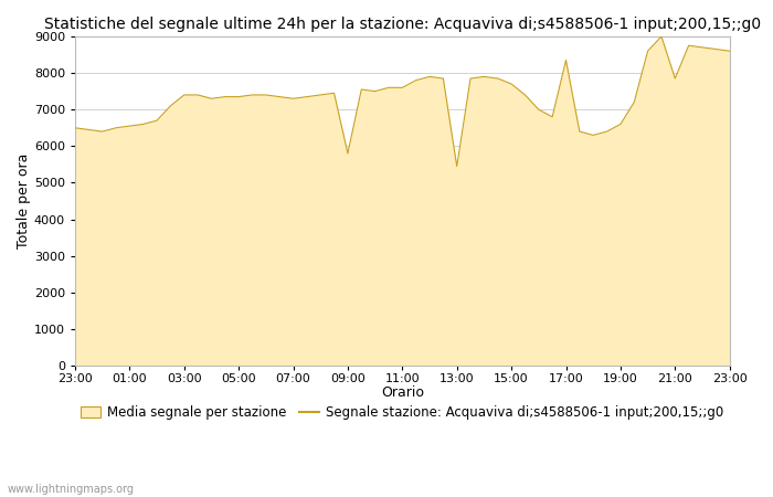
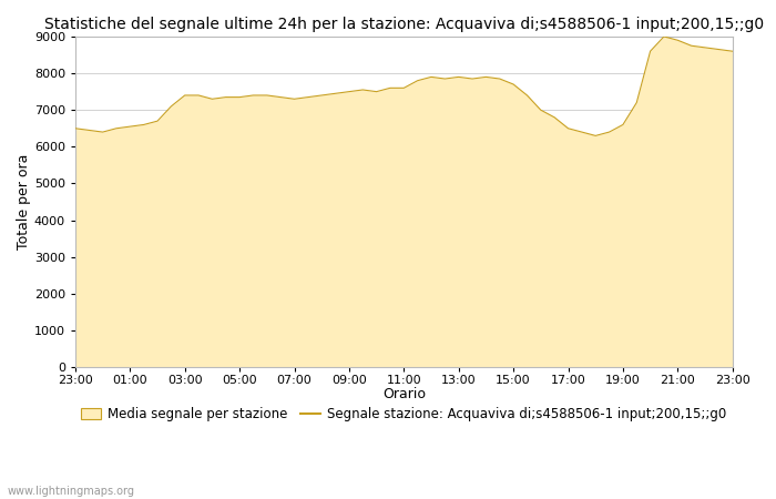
09:00: 5800 -> 7500
13:00: 5450 -> 7900
17:00: 8350 -> 6500
21:00: 7850 -> 8900
